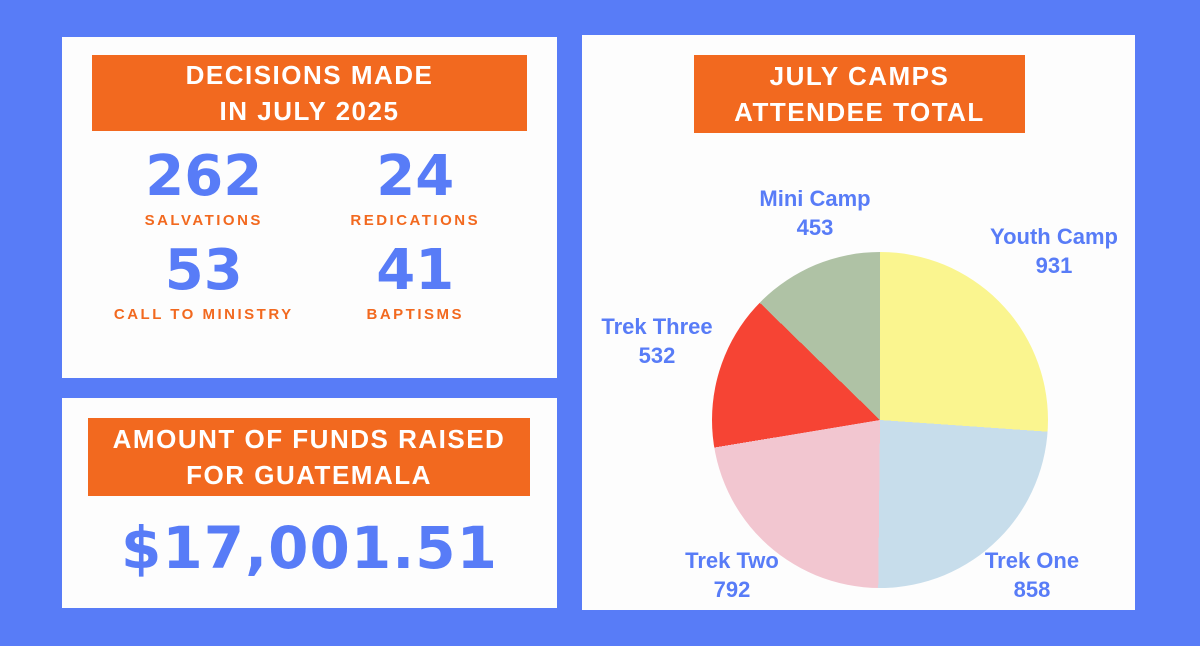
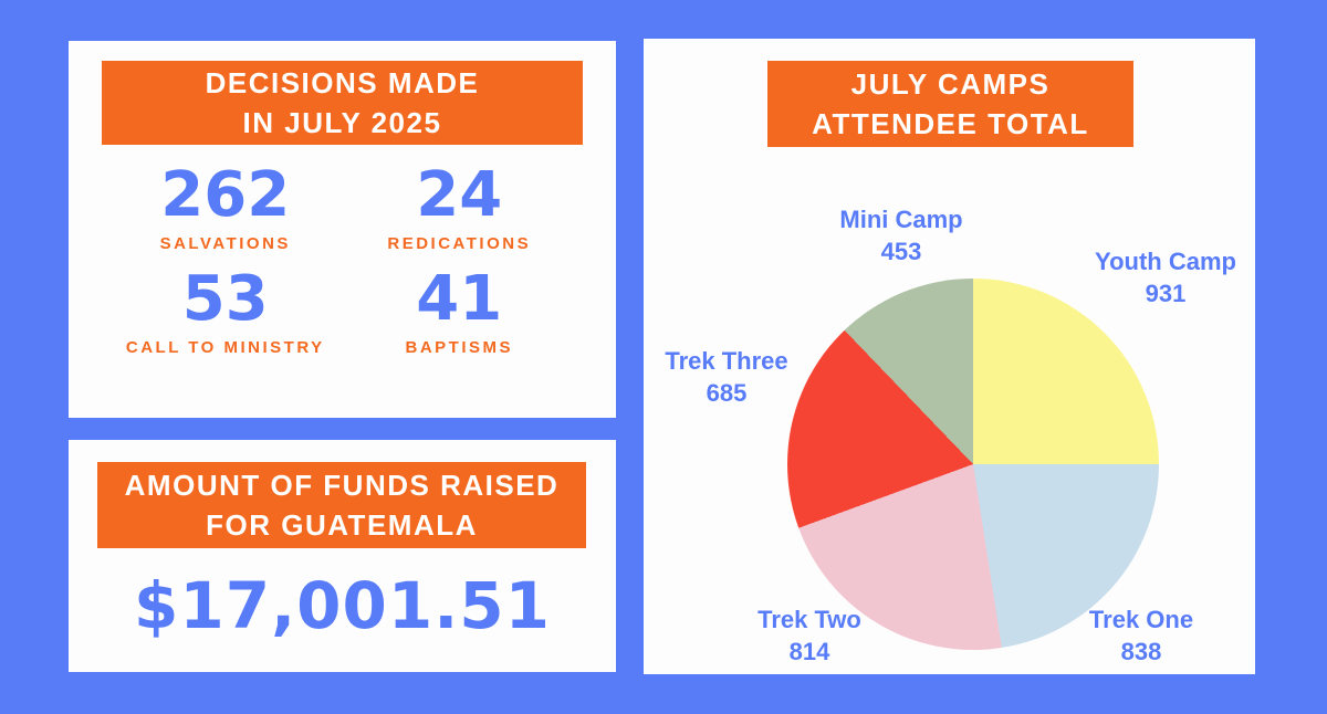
Trek One: 858 -> 838
Trek Two: 792 -> 814
Trek Three: 532 -> 685
